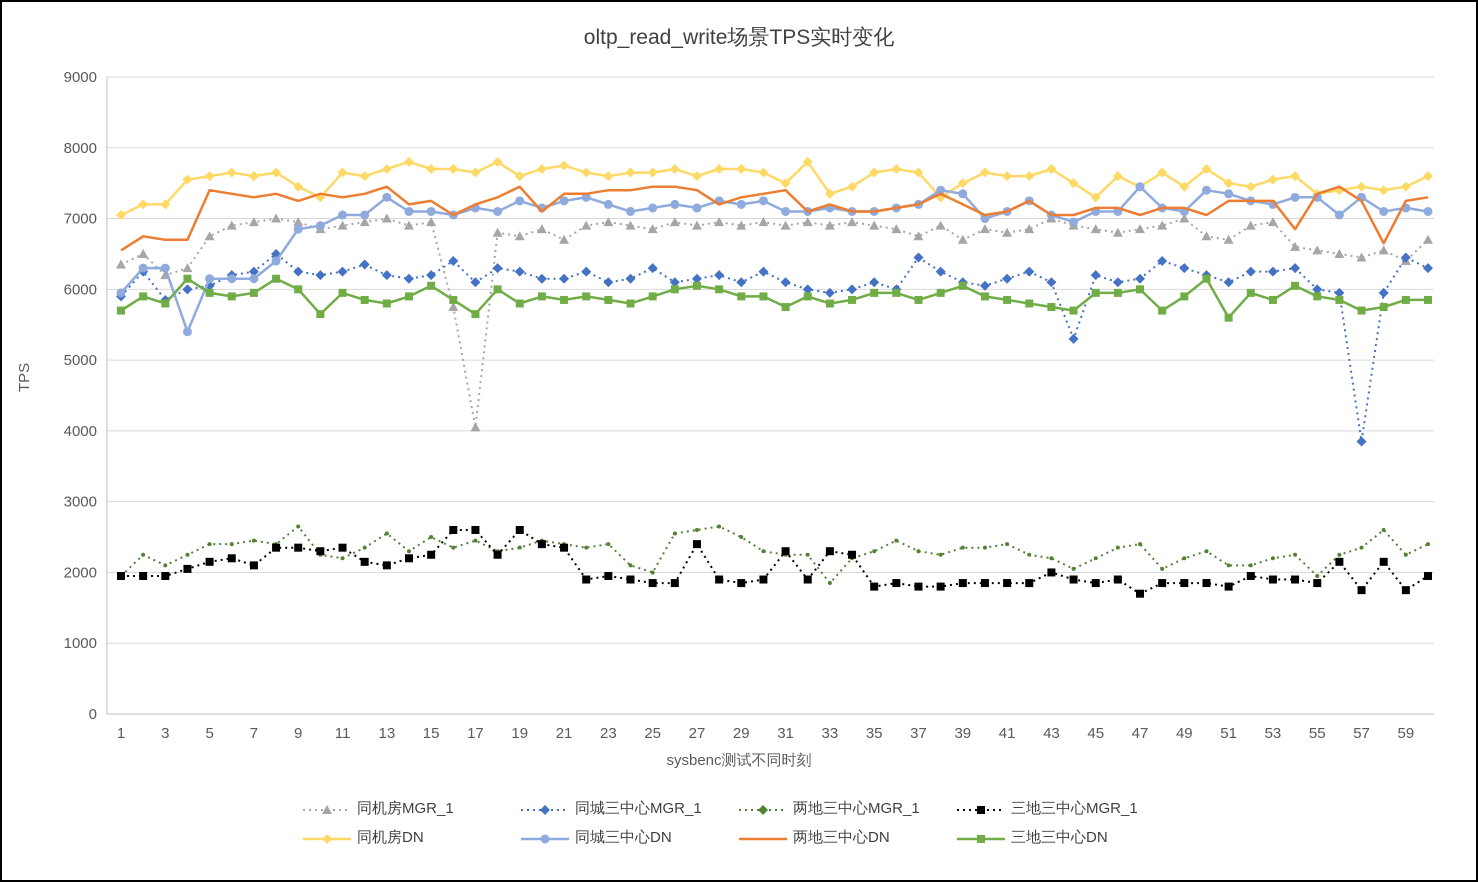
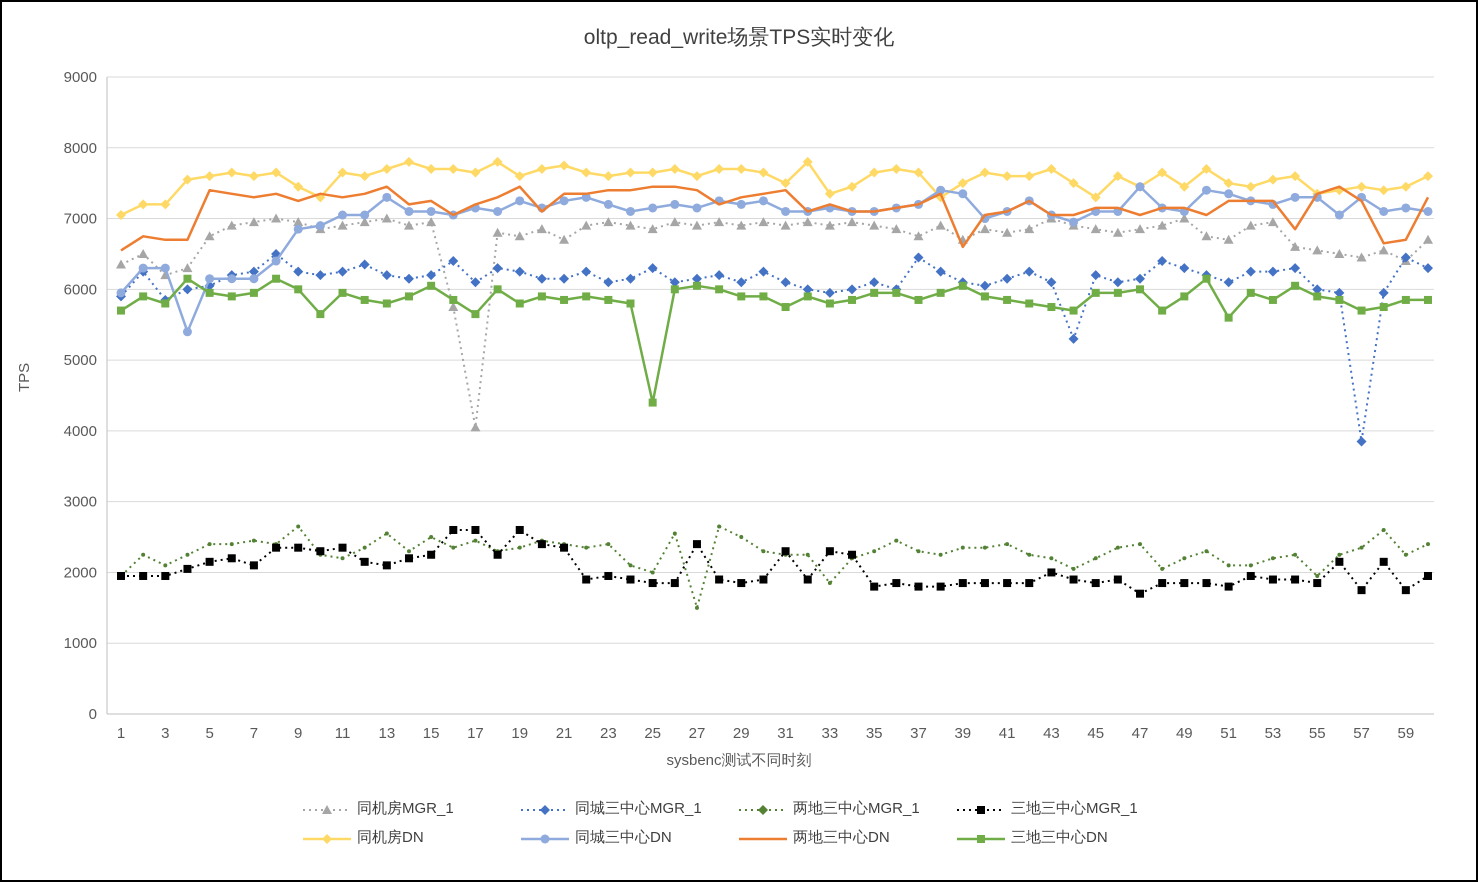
三地三中心DN/25: 5900 -> 4400
两地三中心MGR_1/27: 2600 -> 1500
两地三中心DN/39: 7200 -> 6600
两地三中心DN/59: 7200 -> 6700
